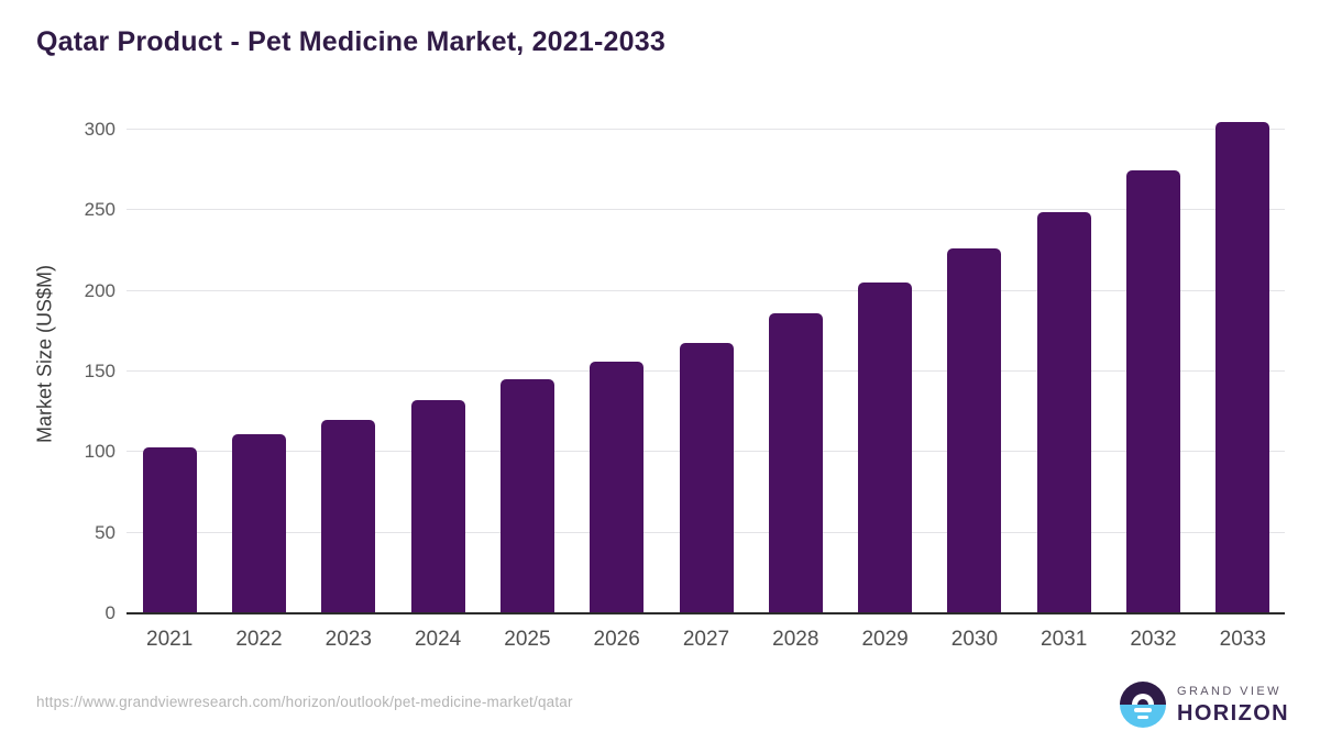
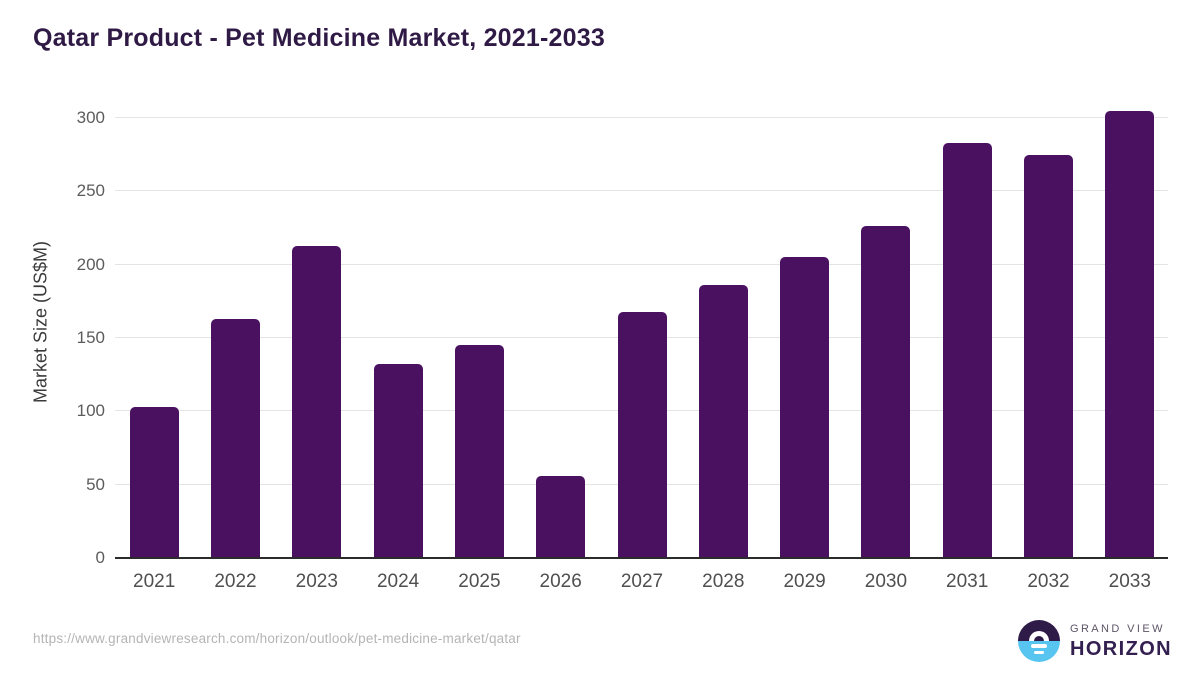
2022: 111 -> 163
2023: 120 -> 213
2026: 156 -> 56
2031: 249 -> 283
